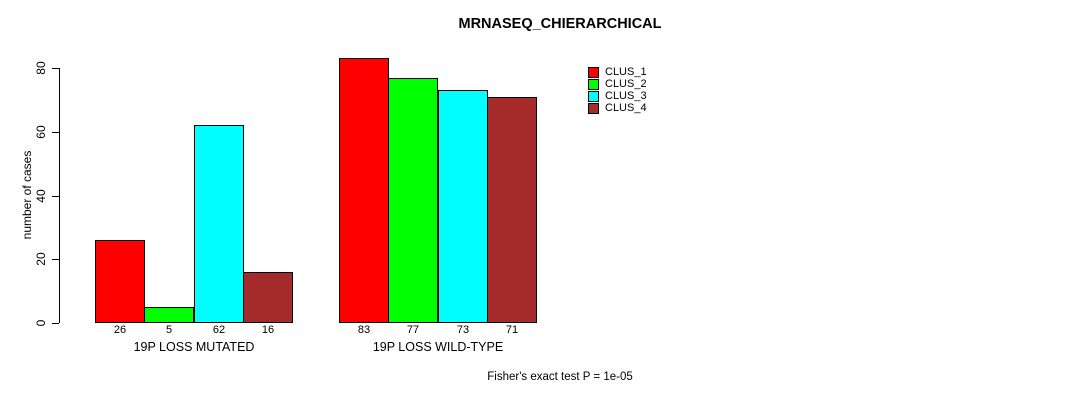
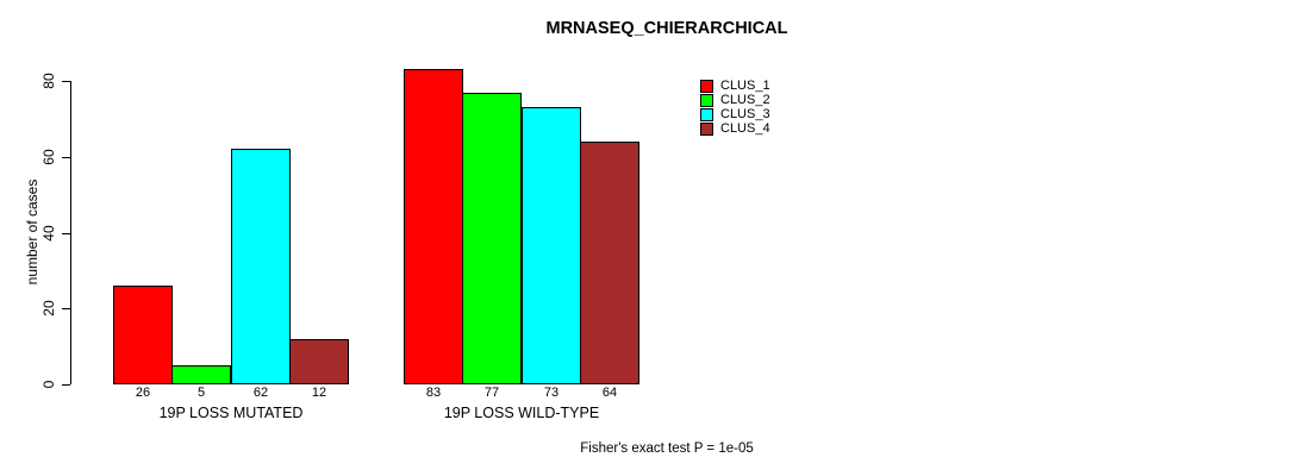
CLUS_4/19P LOSS MUTATED: 16 -> 12
CLUS_4/19P LOSS WILD-TYPE: 71 -> 64
